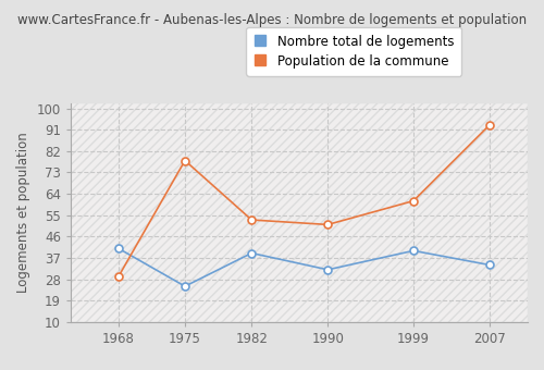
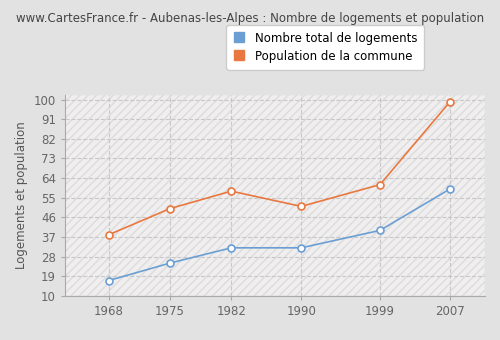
Nombre total de logements/1968: 41 -> 17
Population de la commune/1968: 29 -> 38
Population de la commune/1975: 78 -> 50
Nombre total de logements/1982: 39 -> 32
Population de la commune/1982: 53 -> 58
Nombre total de logements/2007: 34 -> 59
Population de la commune/2007: 93 -> 99
